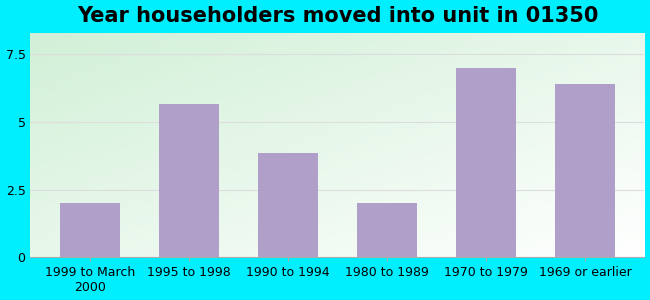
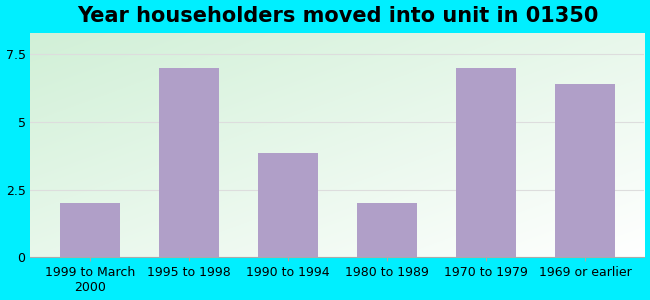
1995 to 1998: 5.65 -> 7.00
